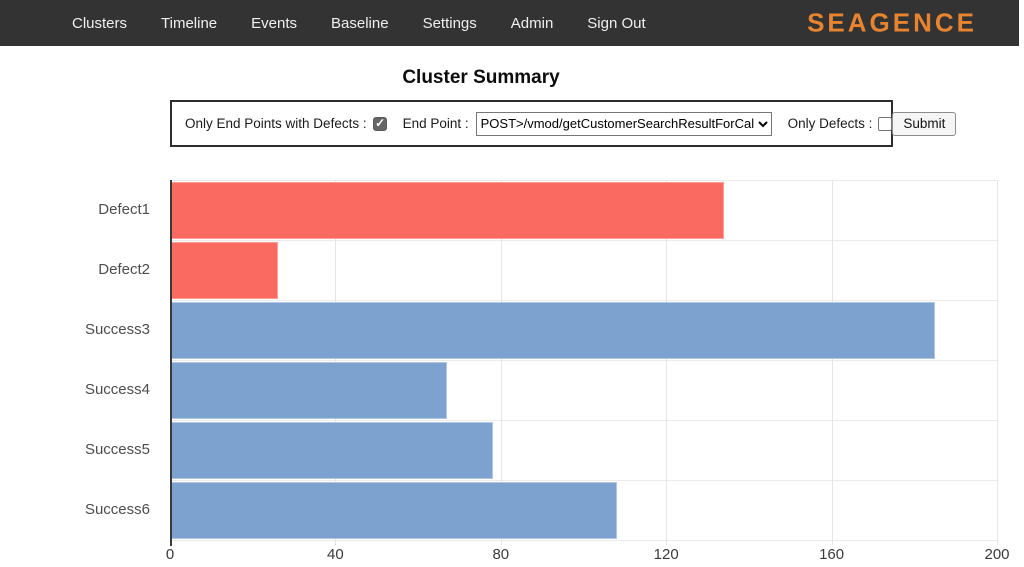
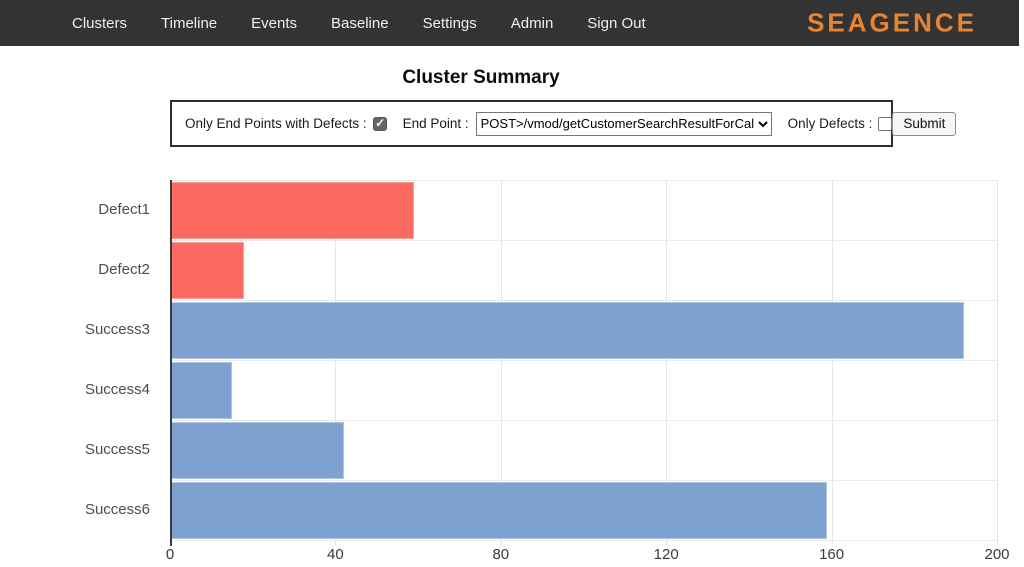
Defect1: 134 -> 59
Defect2: 26 -> 18
Success3: 185 -> 192
Success4: 67 -> 15
Success5: 78 -> 42
Success6: 108 -> 159
